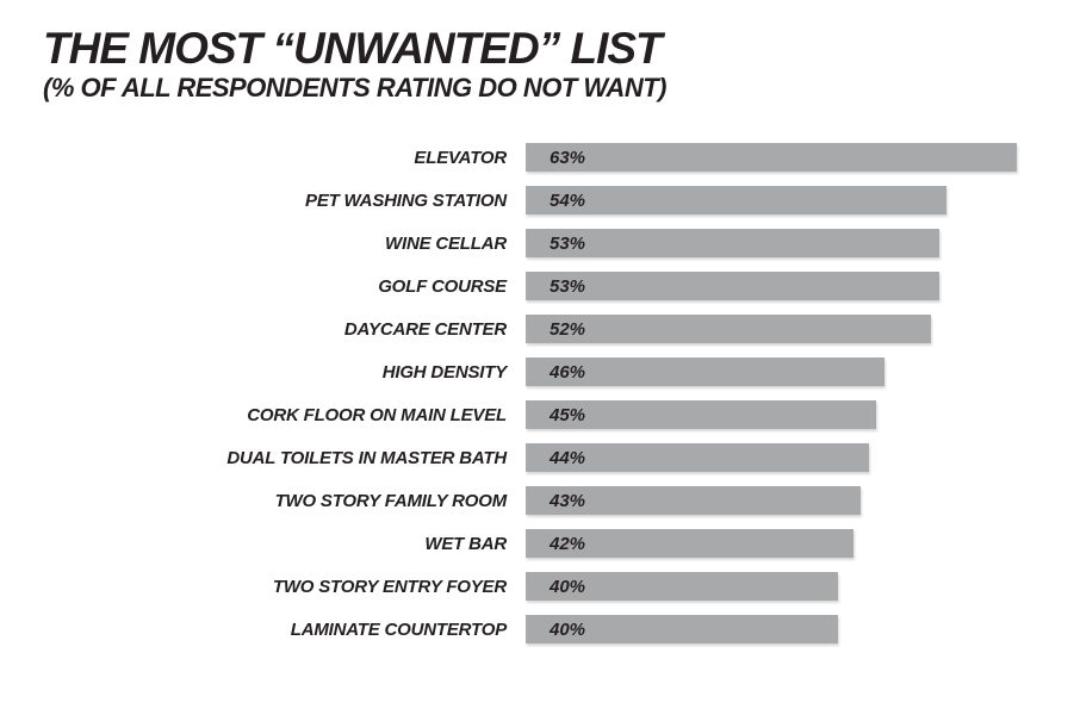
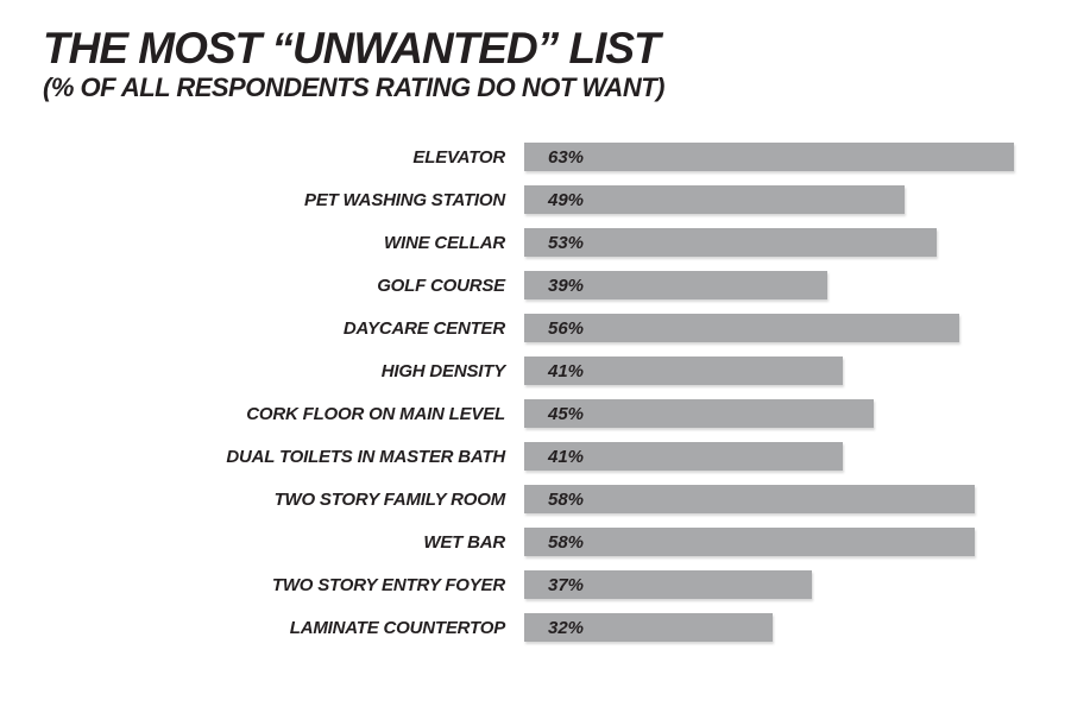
PET WASHING STATION: 54% -> 49%
GOLF COURSE: 53% -> 39%
DAYCARE CENTER: 52% -> 56%
HIGH DENSITY: 46% -> 41%
DUAL TOILETS IN MASTER BATH: 44% -> 41%
TWO STORY FAMILY ROOM: 43% -> 58%
WET BAR: 42% -> 58%
TWO STORY ENTRY FOYER: 40% -> 37%
LAMINATE COUNTERTOP: 40% -> 32%
